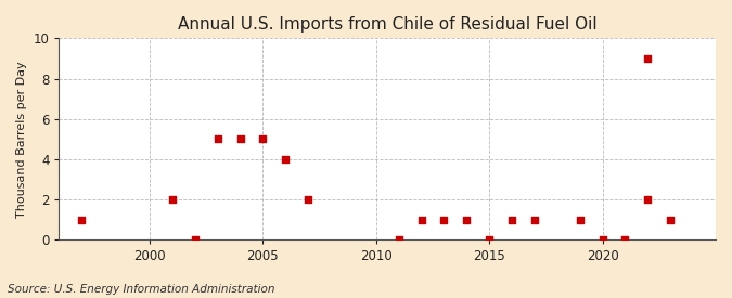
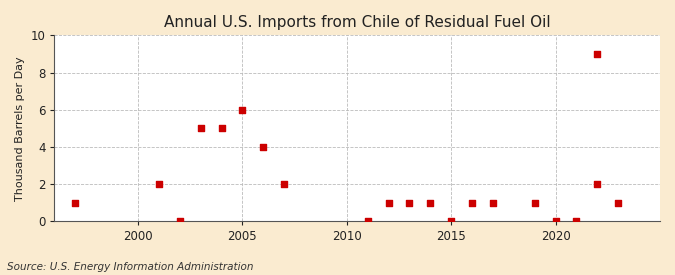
2005: 5 -> 6
